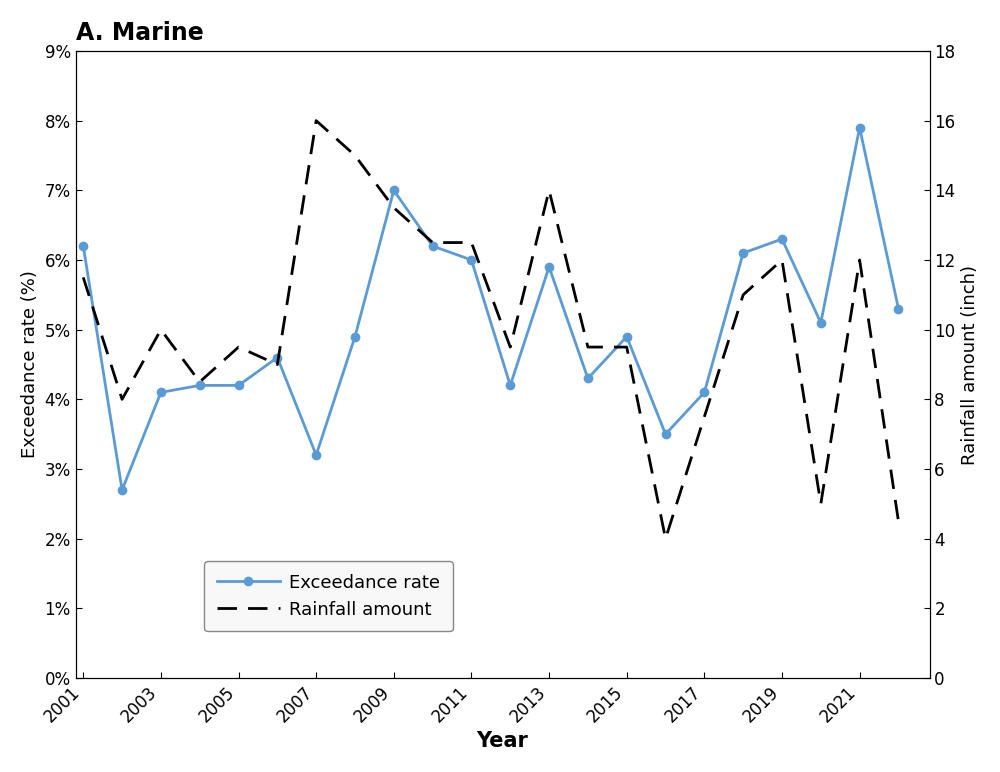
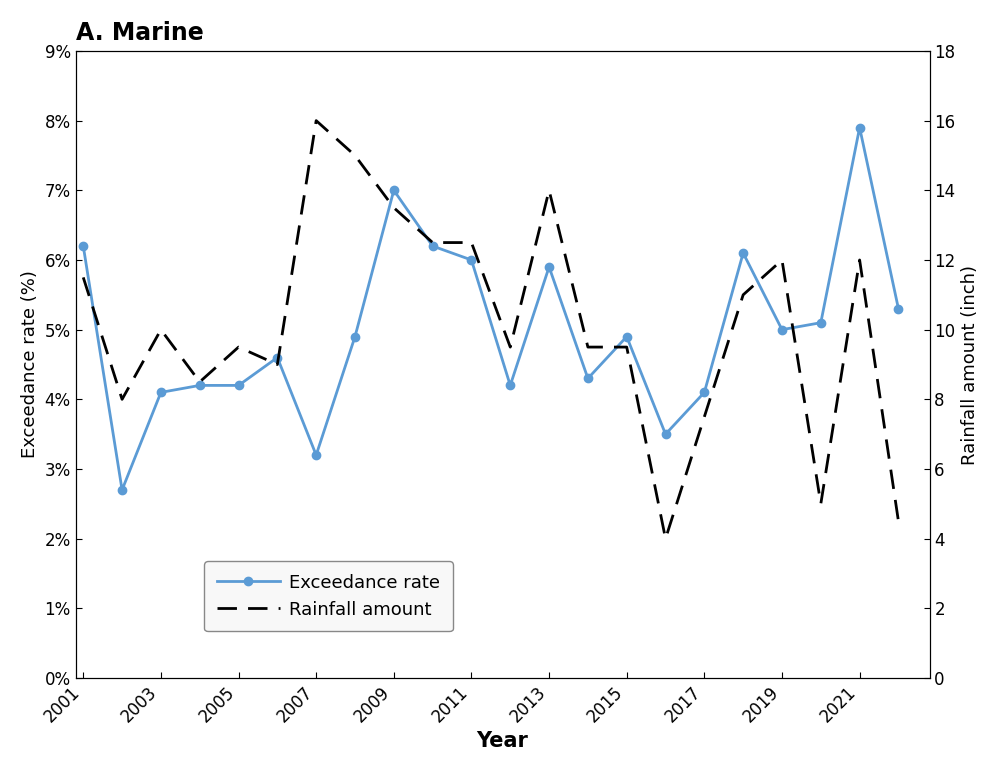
Exceedance rate/2019: 6.3% -> 5.0%
